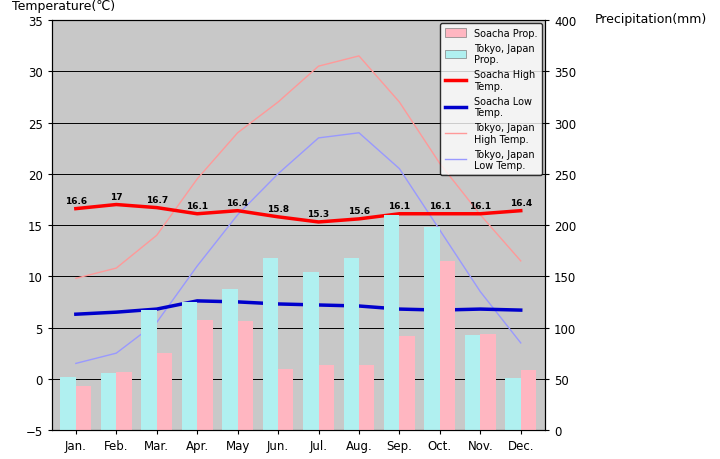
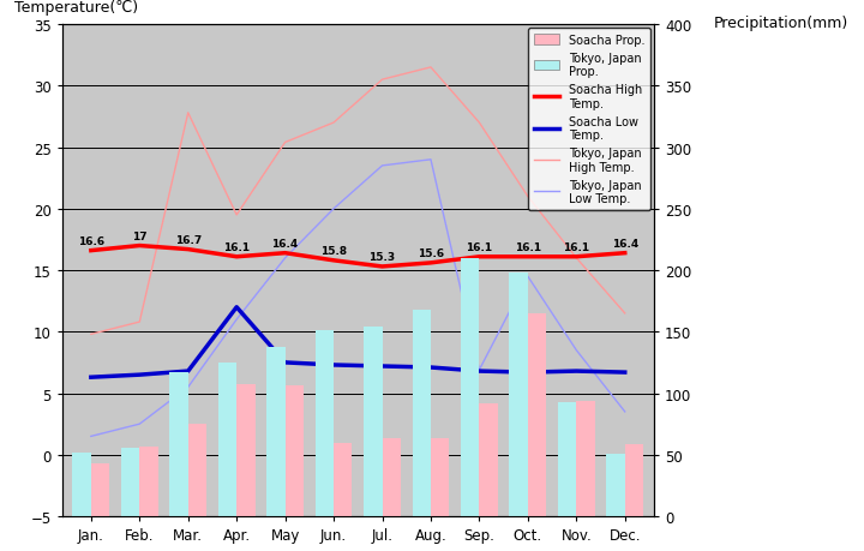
Tokyo, Japan High Temp./Mar.: 14.0 -> 27.8
Soacha Low Temp./Apr.: 7.6 -> 12.0
Tokyo, Japan High Temp./May: 24.0 -> 25.4
Tokyo, Japan Prop./Jun.: 168 -> 151
Tokyo, Japan Low Temp./Sep.: 20.5 -> 6.9
